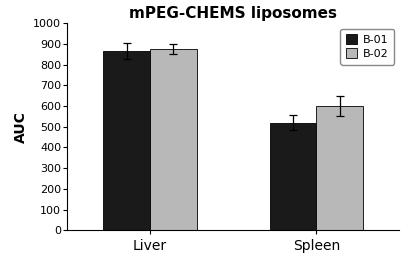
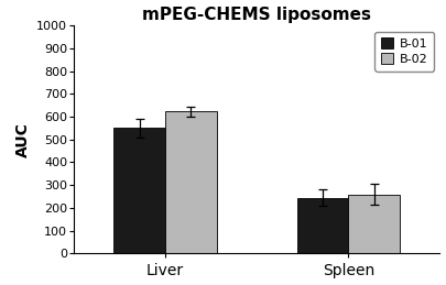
B-01/Liver: 865 -> 550
B-02/Liver: 875 -> 622
B-01/Spleen: 520 -> 245
B-02/Spleen: 600 -> 260
